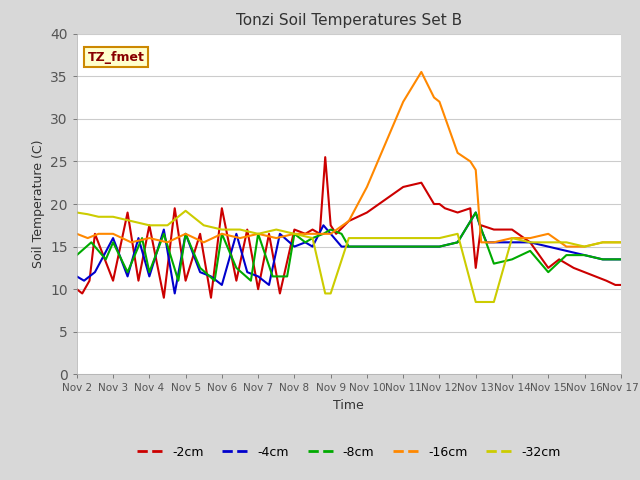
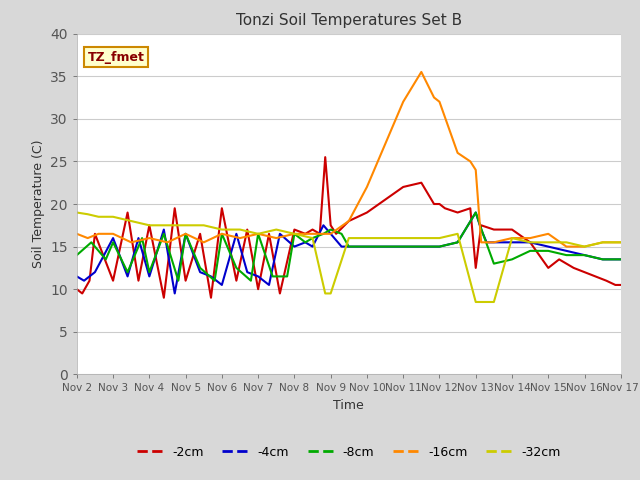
-32cm/Nov 5: 19.2 -> 17.5
-8cm/Nov 15: 12.0 -> 14.5
